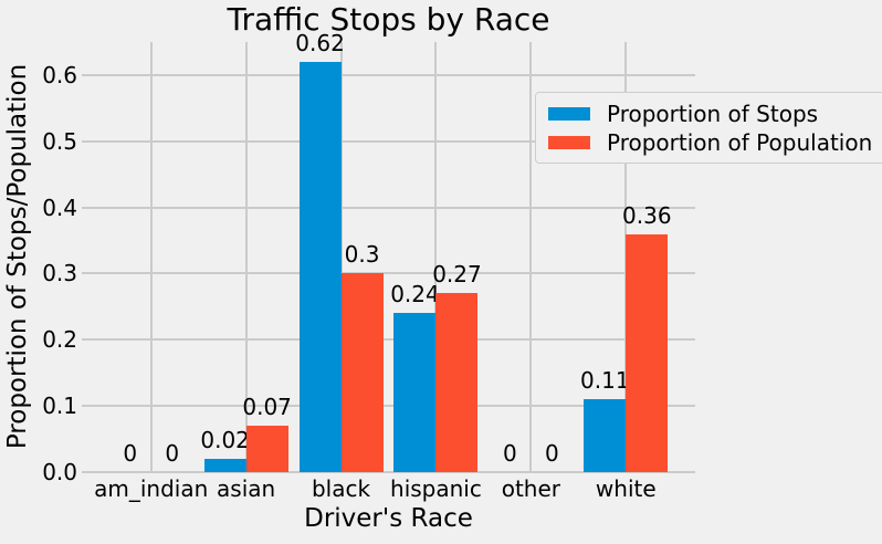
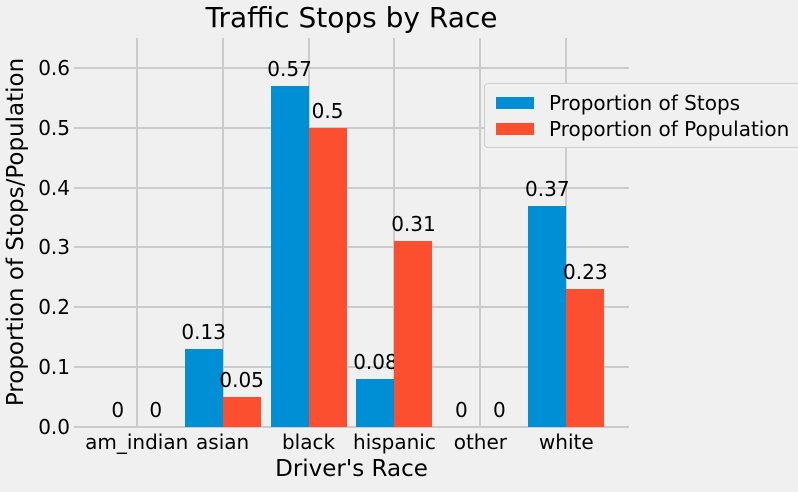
Proportion of Stops/asian: 0.02 -> 0.13
Proportion of Population/asian: 0.07 -> 0.05
Proportion of Stops/black: 0.62 -> 0.57
Proportion of Population/black: 0.3 -> 0.5
Proportion of Stops/hispanic: 0.24 -> 0.08
Proportion of Population/hispanic: 0.27 -> 0.31
Proportion of Stops/white: 0.11 -> 0.37
Proportion of Population/white: 0.36 -> 0.23
